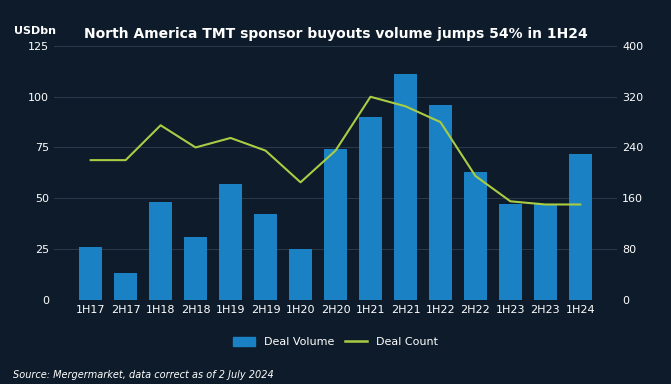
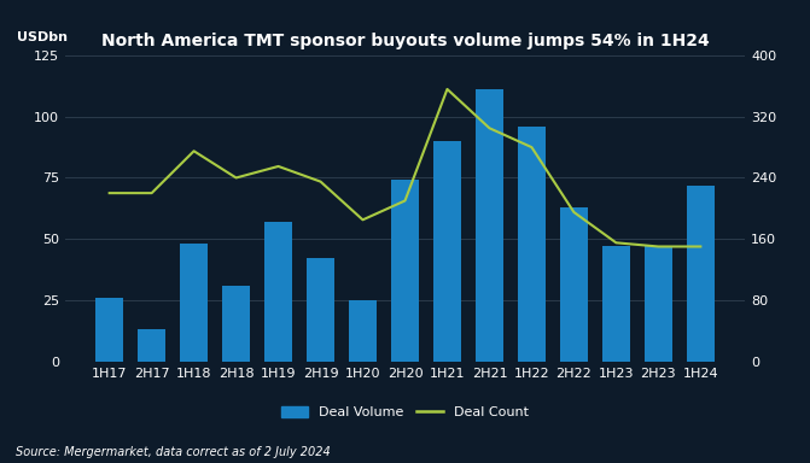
Deal Count/2H20: 235 -> 210
Deal Count/1H21: 320 -> 356
